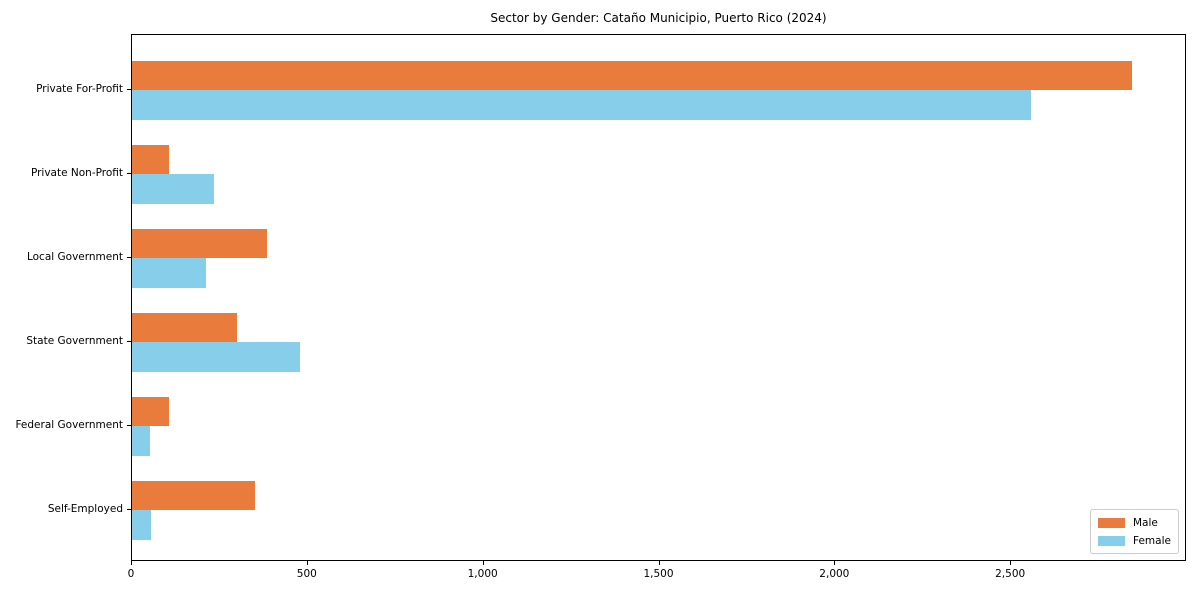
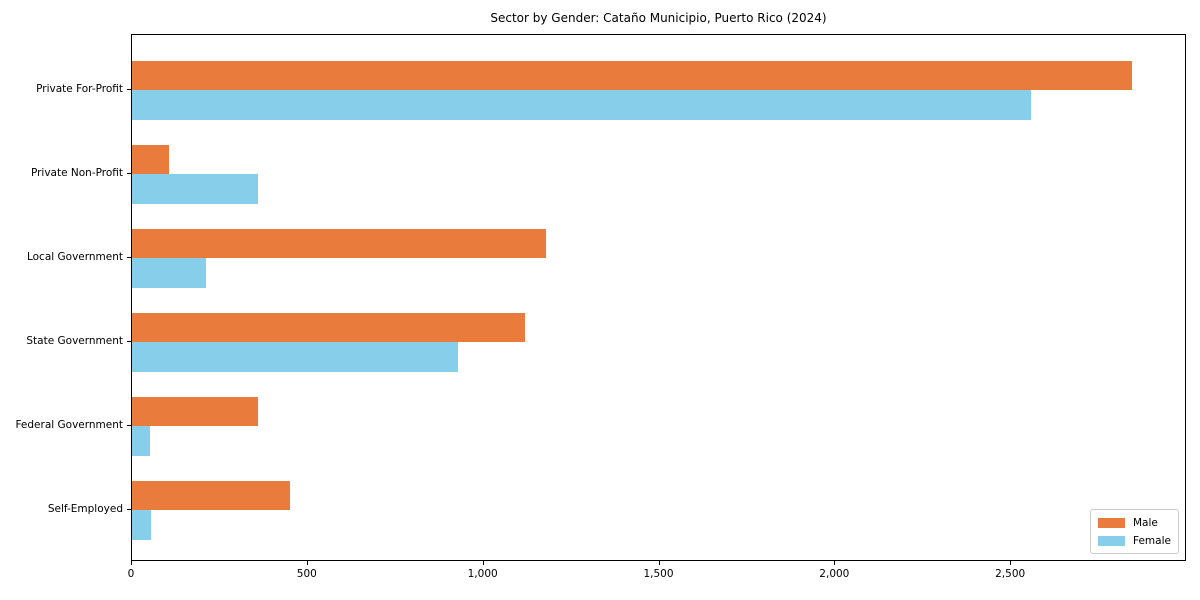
Female/Private Non-Profit: 240 -> 360
Male/Local Government: 380 -> 1180
Male/State Government: 300 -> 1120
Female/State Government: 480 -> 930
Male/Federal Government: 100 -> 360
Male/Self-Employed: 350 -> 450
